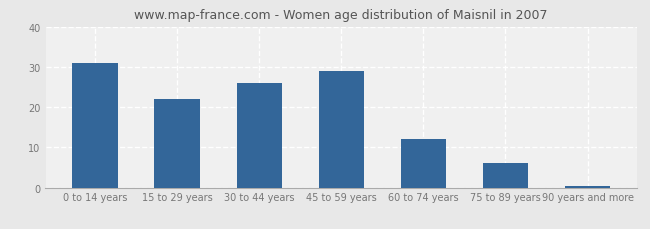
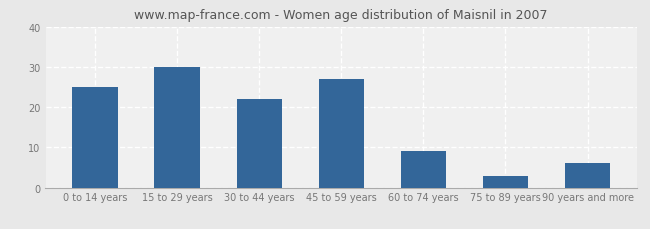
0 to 14 years: 31.0 -> 25.0
15 to 29 years: 22.0 -> 30.0
30 to 44 years: 26.0 -> 22.0
45 to 59 years: 29.0 -> 27.0
60 to 74 years: 12.0 -> 9.0
75 to 89 years: 6.0 -> 3.0
90 years and more: 0.4 -> 6.0
